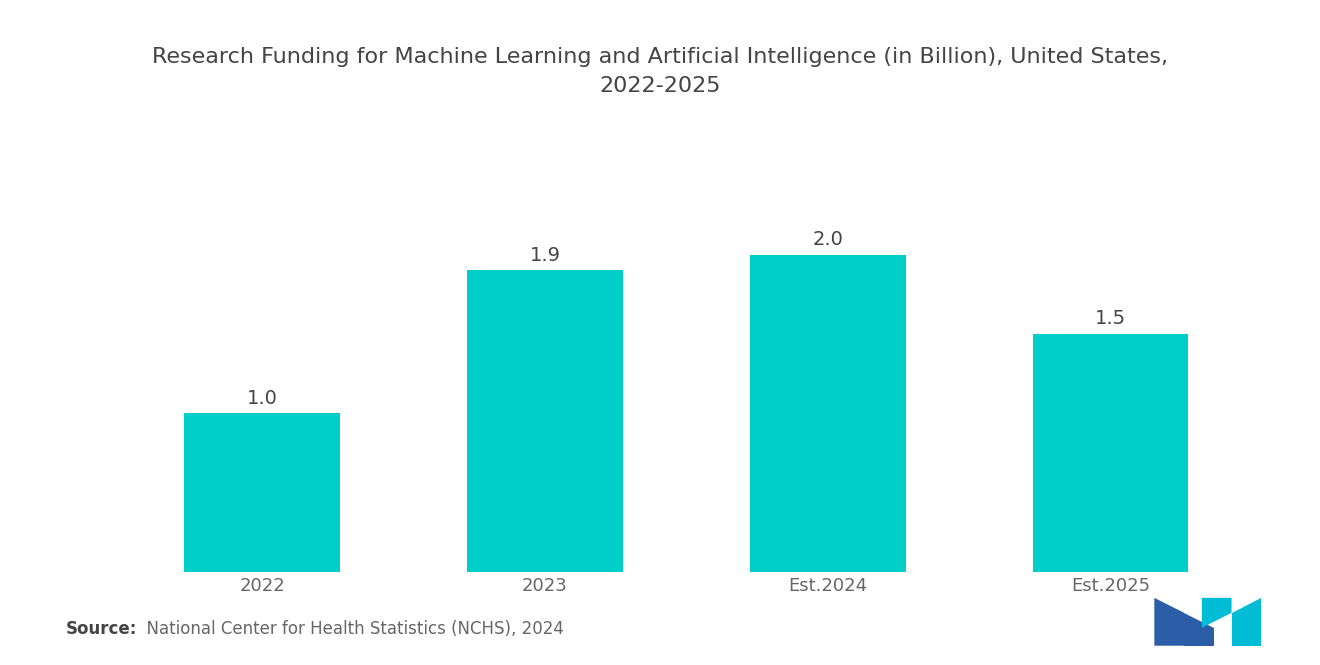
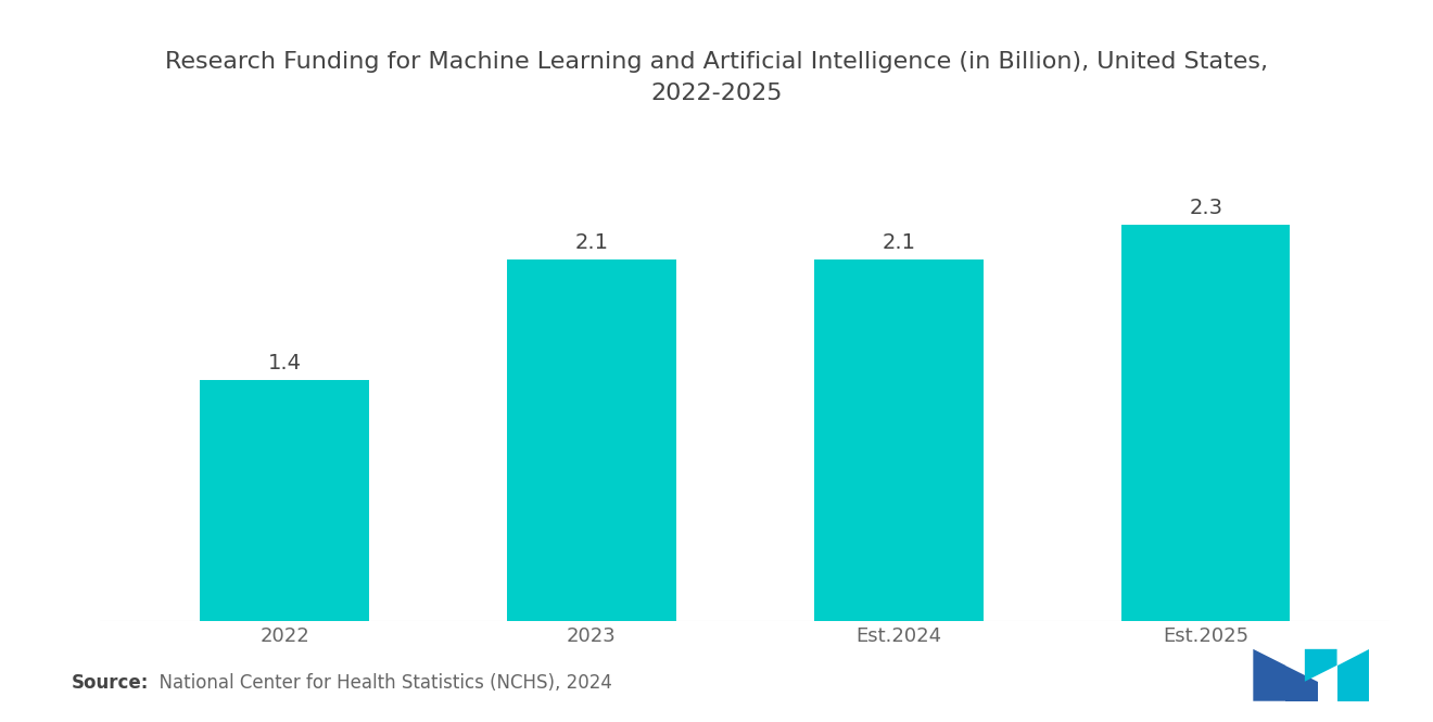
2022: 1.0 -> 1.4
2023: 1.9 -> 2.1
Est.2024: 2.0 -> 2.1
Est.2025: 1.5 -> 2.3
